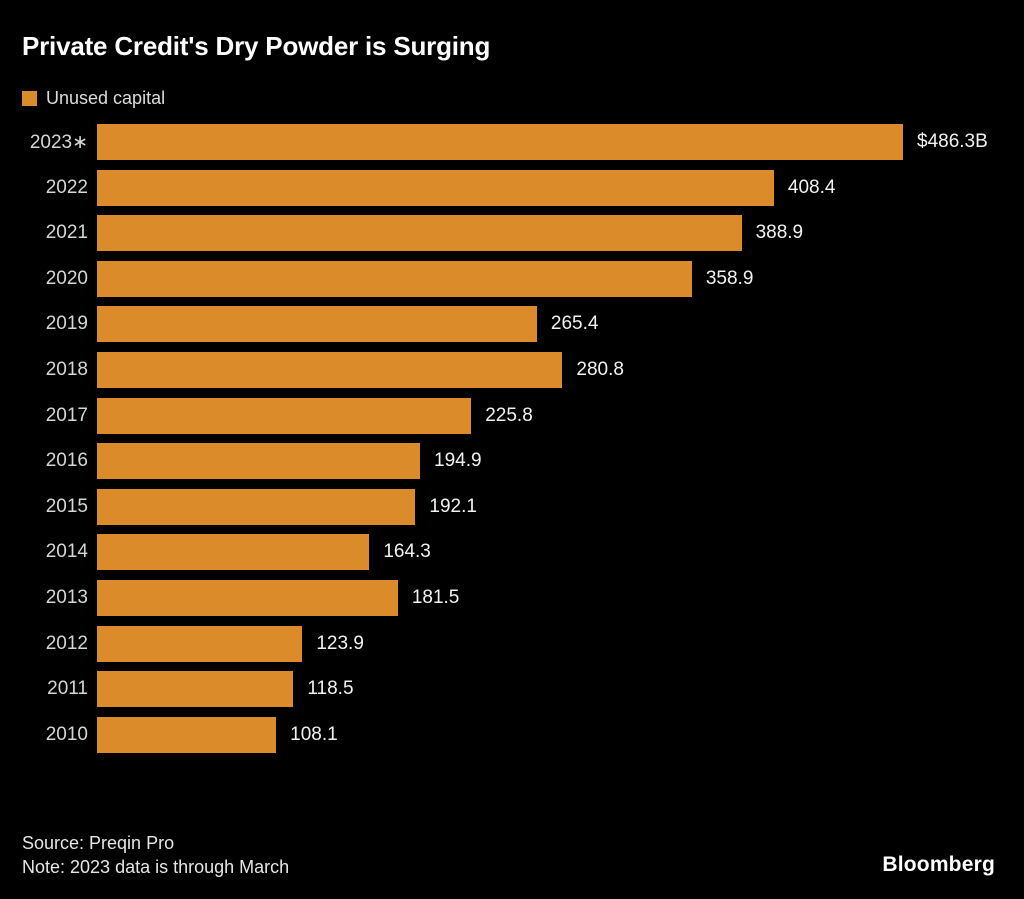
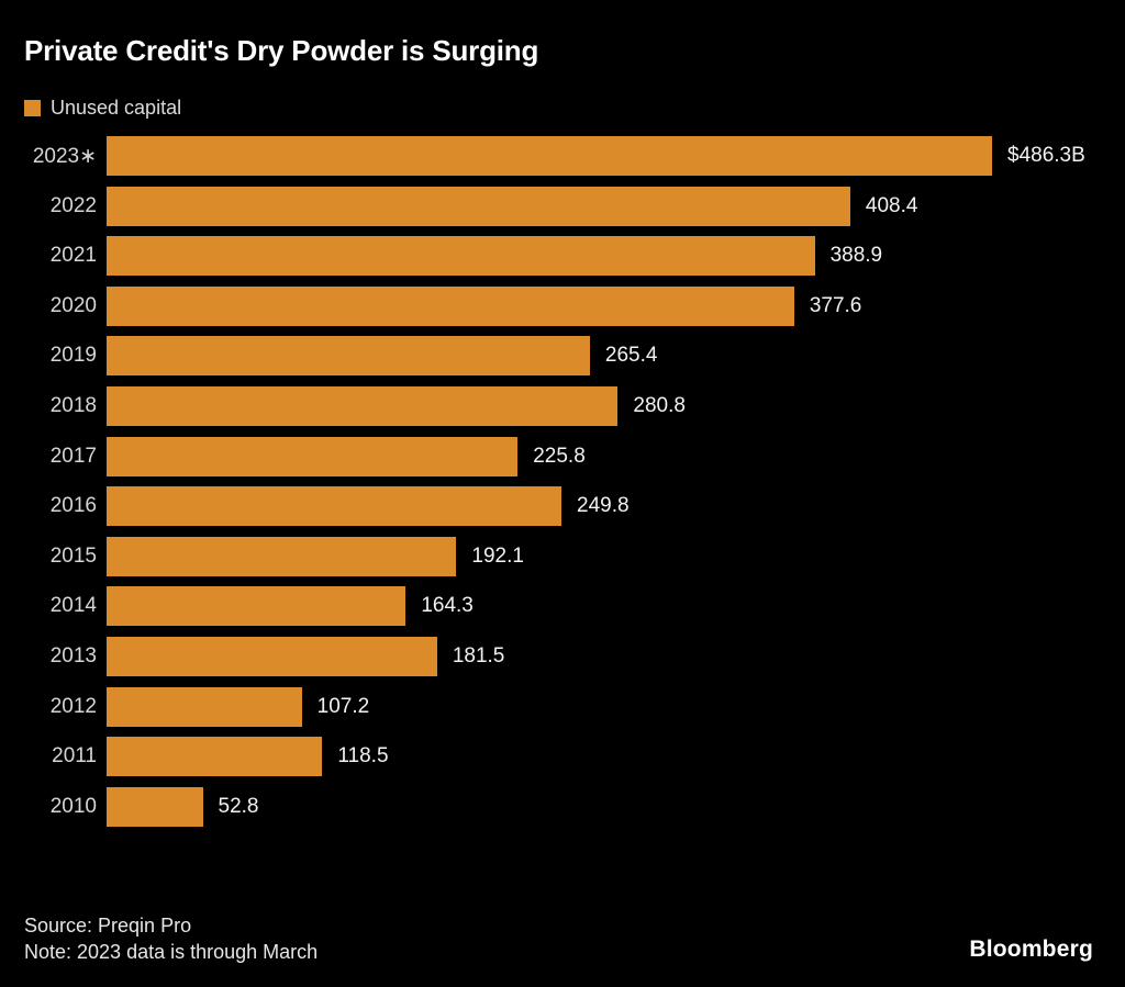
2020: 358.9 -> 377.6
2016: 194.9 -> 249.8
2012: 123.9 -> 107.2
2010: 108.1 -> 52.8
